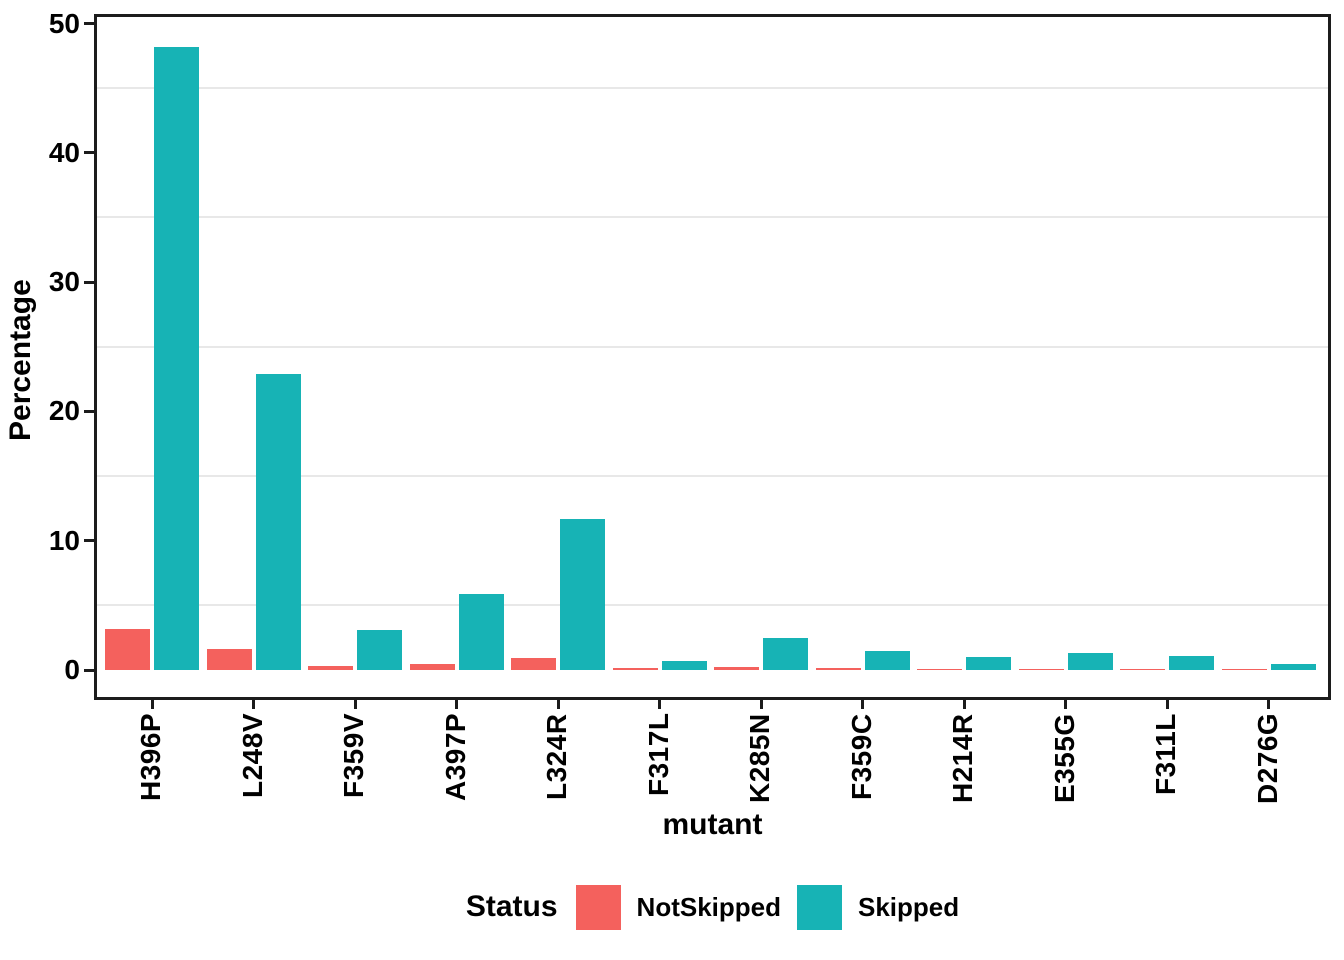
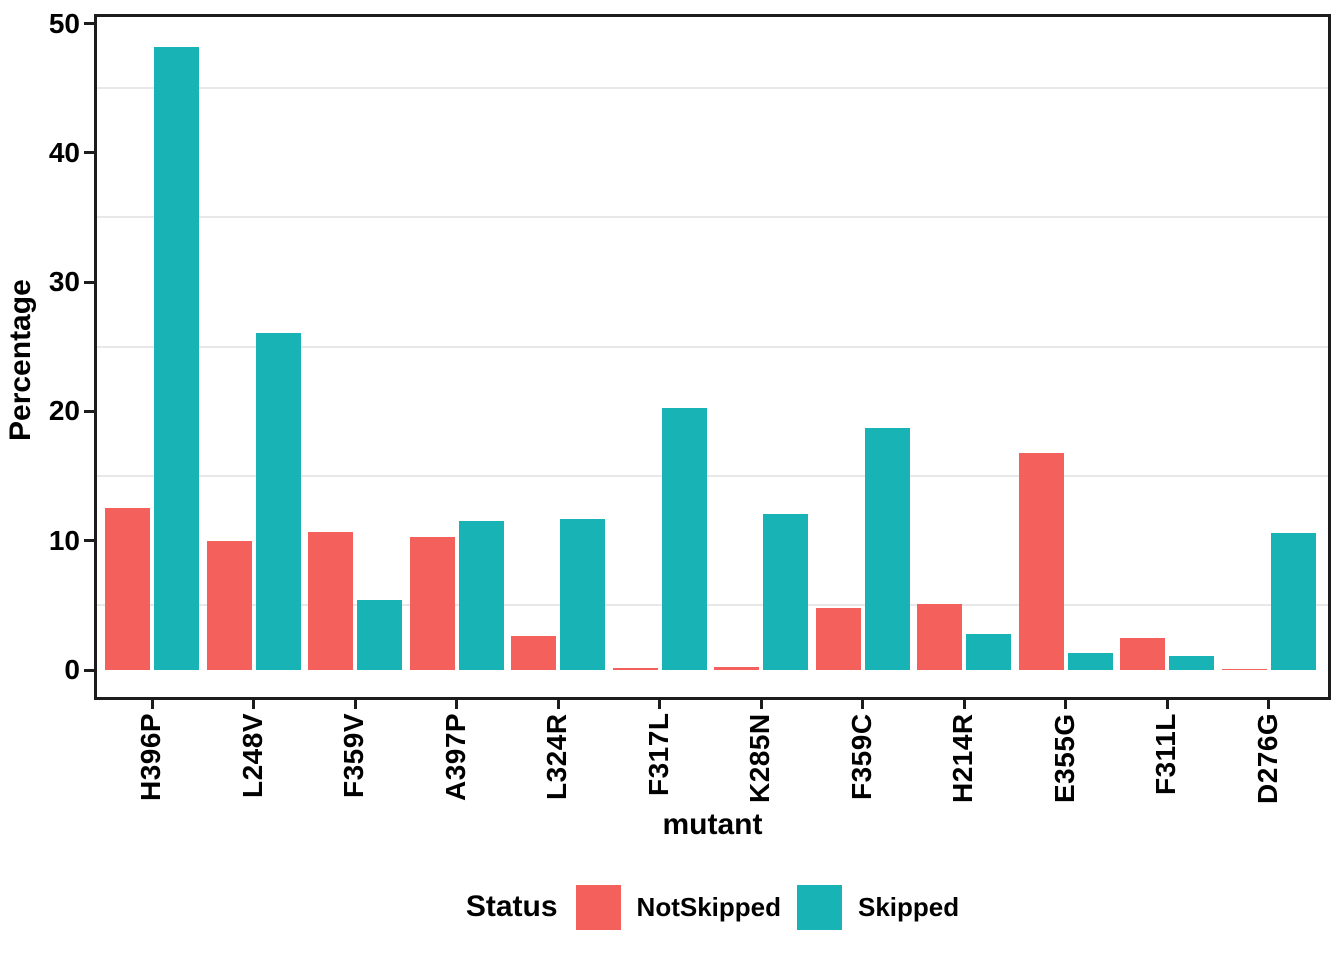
NotSkipped/H396P: 3.2 -> 12.5
NotSkipped/L248V: 1.6 -> 10.0
Skipped/L248V: 22.9 -> 26.1
NotSkipped/F359V: 0.3 -> 10.7
Skipped/F359V: 3.1 -> 5.4
NotSkipped/A397P: 0.5 -> 10.3
Skipped/A397P: 5.9 -> 11.5
NotSkipped/L324R: 0.9 -> 2.6
Skipped/F317L: 0.7 -> 20.3
Skipped/K285N: 2.5 -> 12.1
NotSkipped/F359C: 0.1 -> 4.8
Skipped/F359C: 1.4 -> 18.7
NotSkipped/H214R: 0.1 -> 5.1
Skipped/H214R: 1.0 -> 2.8
NotSkipped/E355G: 0.1 -> 16.8
NotSkipped/F311L: 0.1 -> 2.5
Skipped/D276G: 0.5 -> 10.6
